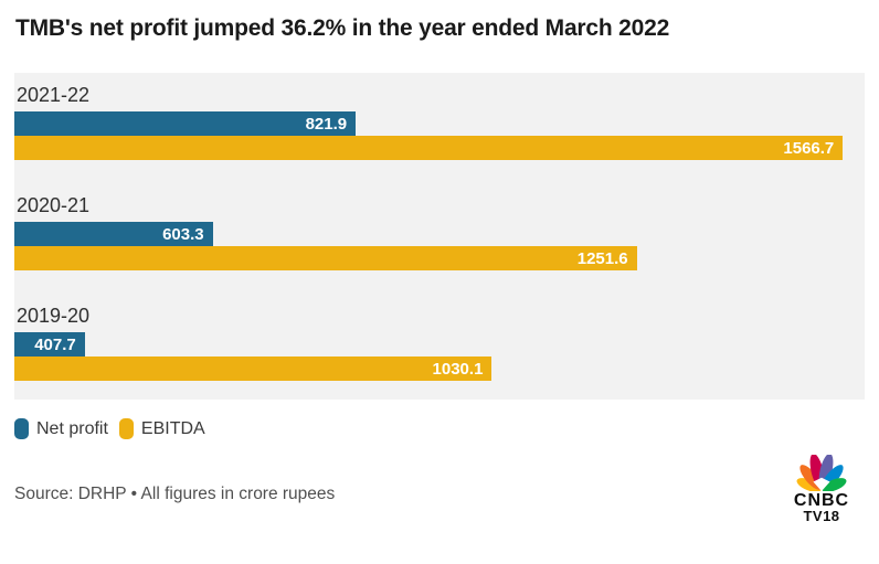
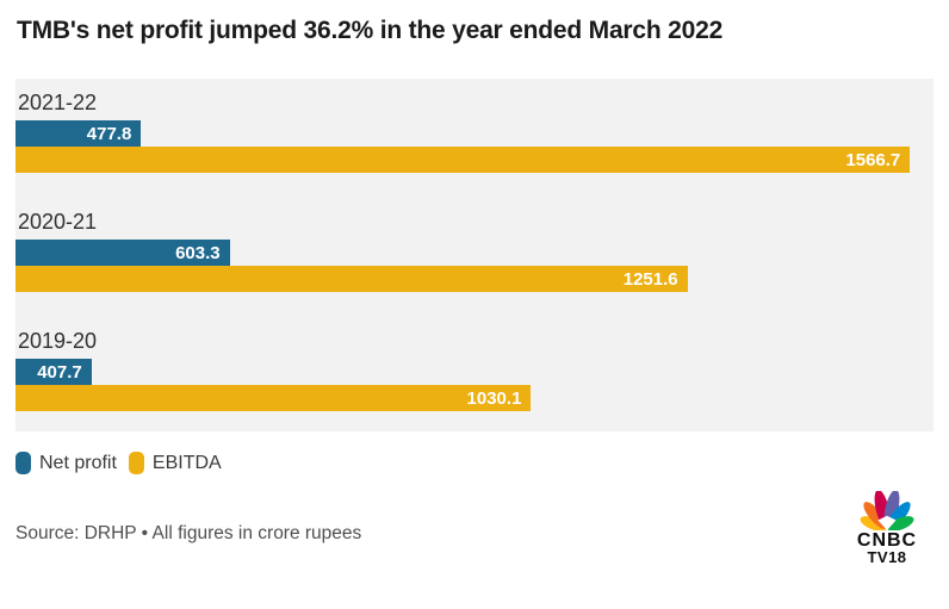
Net profit/2021-22: 821.9 -> 477.8
